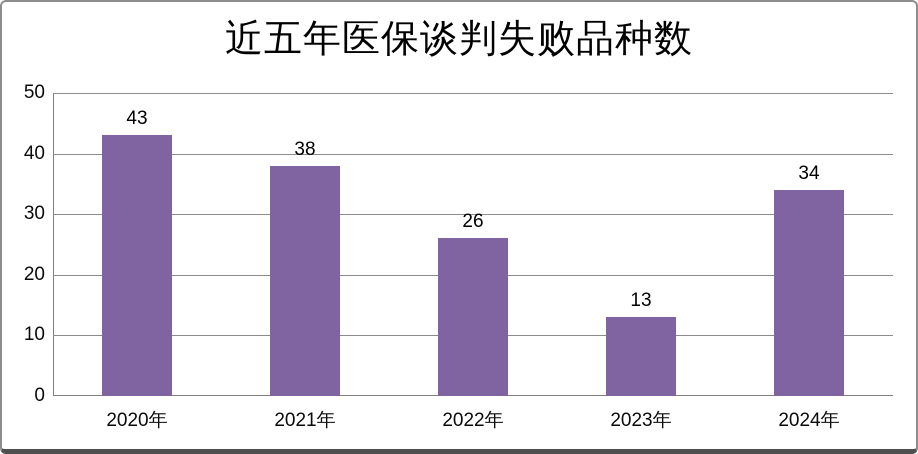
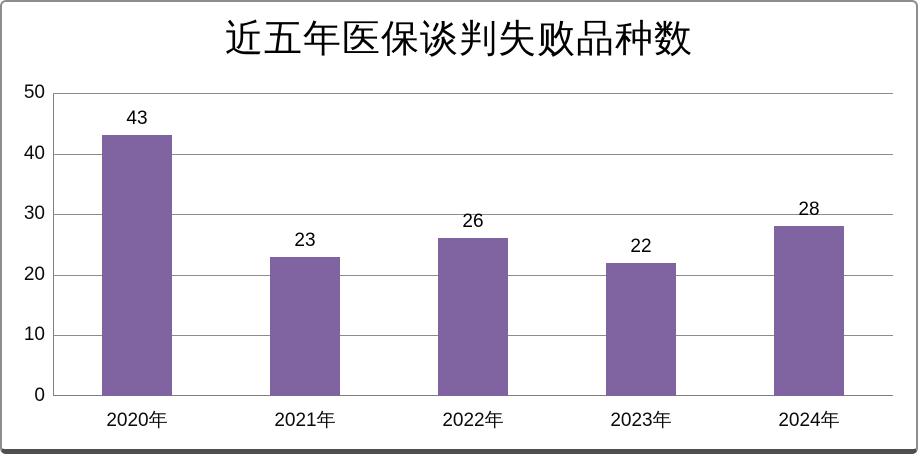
2021年: 38 -> 23
2023年: 13 -> 22
2024年: 34 -> 28
